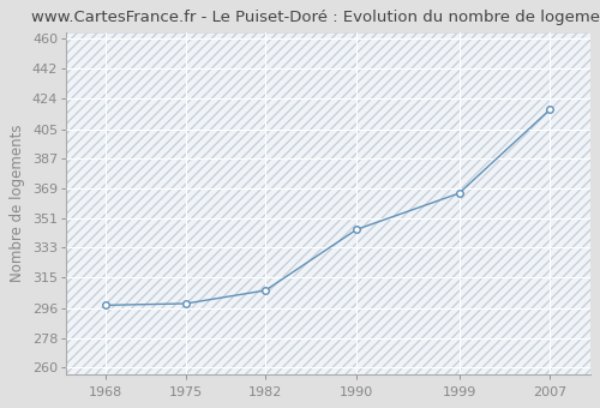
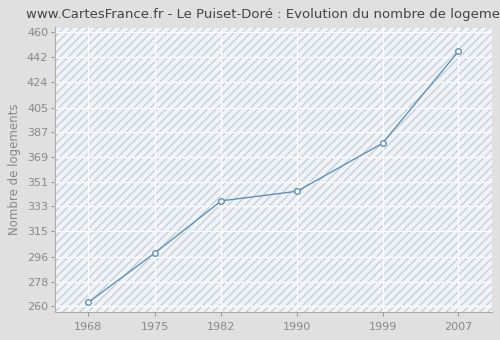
1968: 298 -> 263
1982: 307 -> 337
1999: 366 -> 379
2007: 417 -> 446
